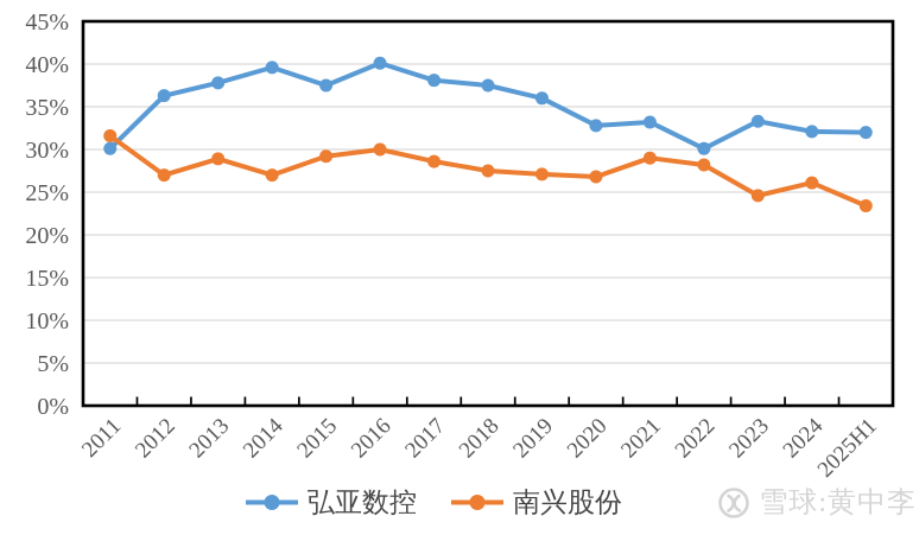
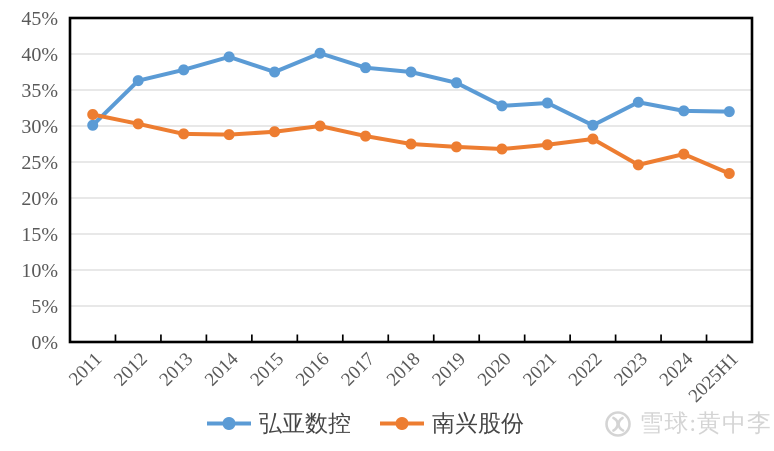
南兴股份/2012: 27% -> 30%
南兴股份/2014: 27% -> 29%
南兴股份/2021: 29% -> 27%
